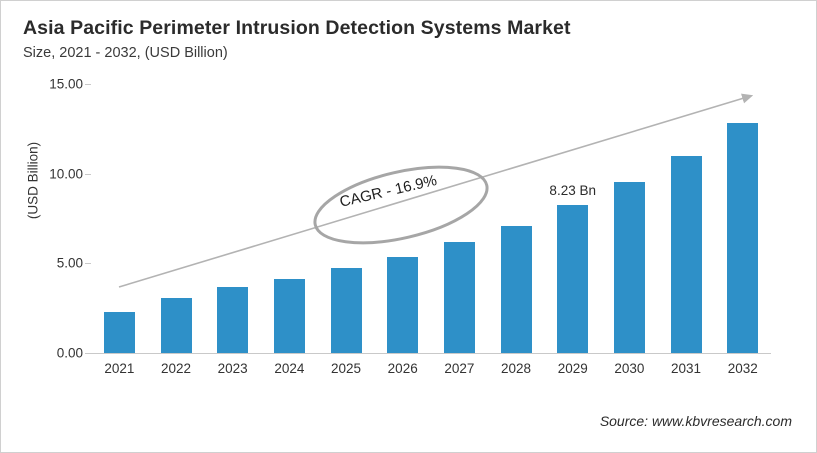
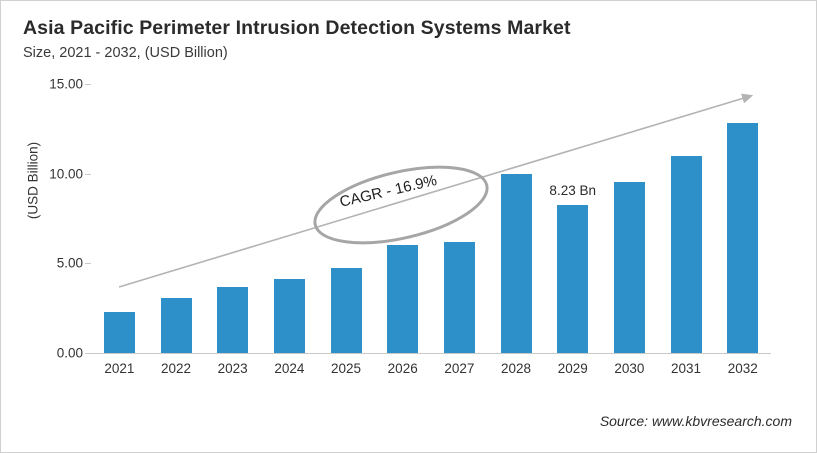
2026: 5.4 -> 6.0
2028: 7.1 -> 10.0
